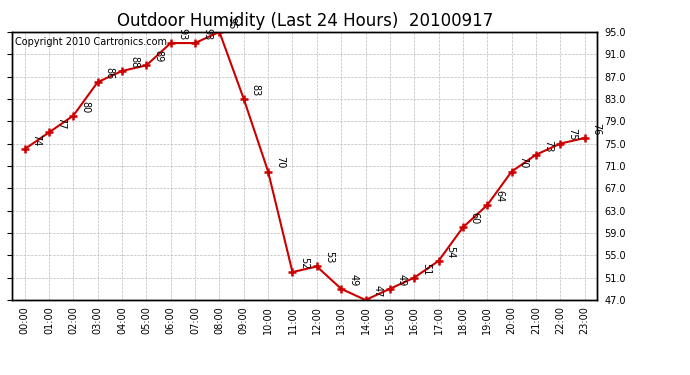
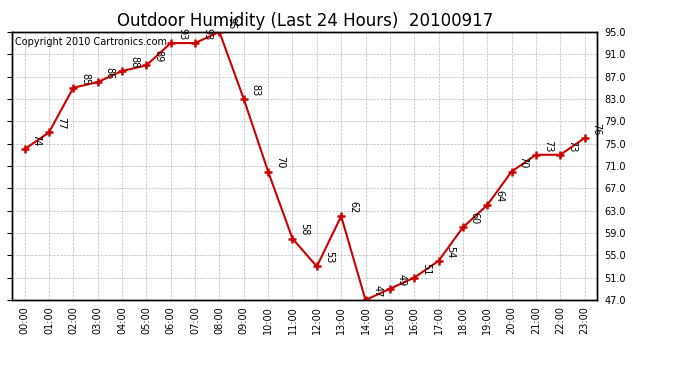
02:00: 80 -> 85
11:00: 52 -> 58
13:00: 49 -> 62
22:00: 75 -> 73
